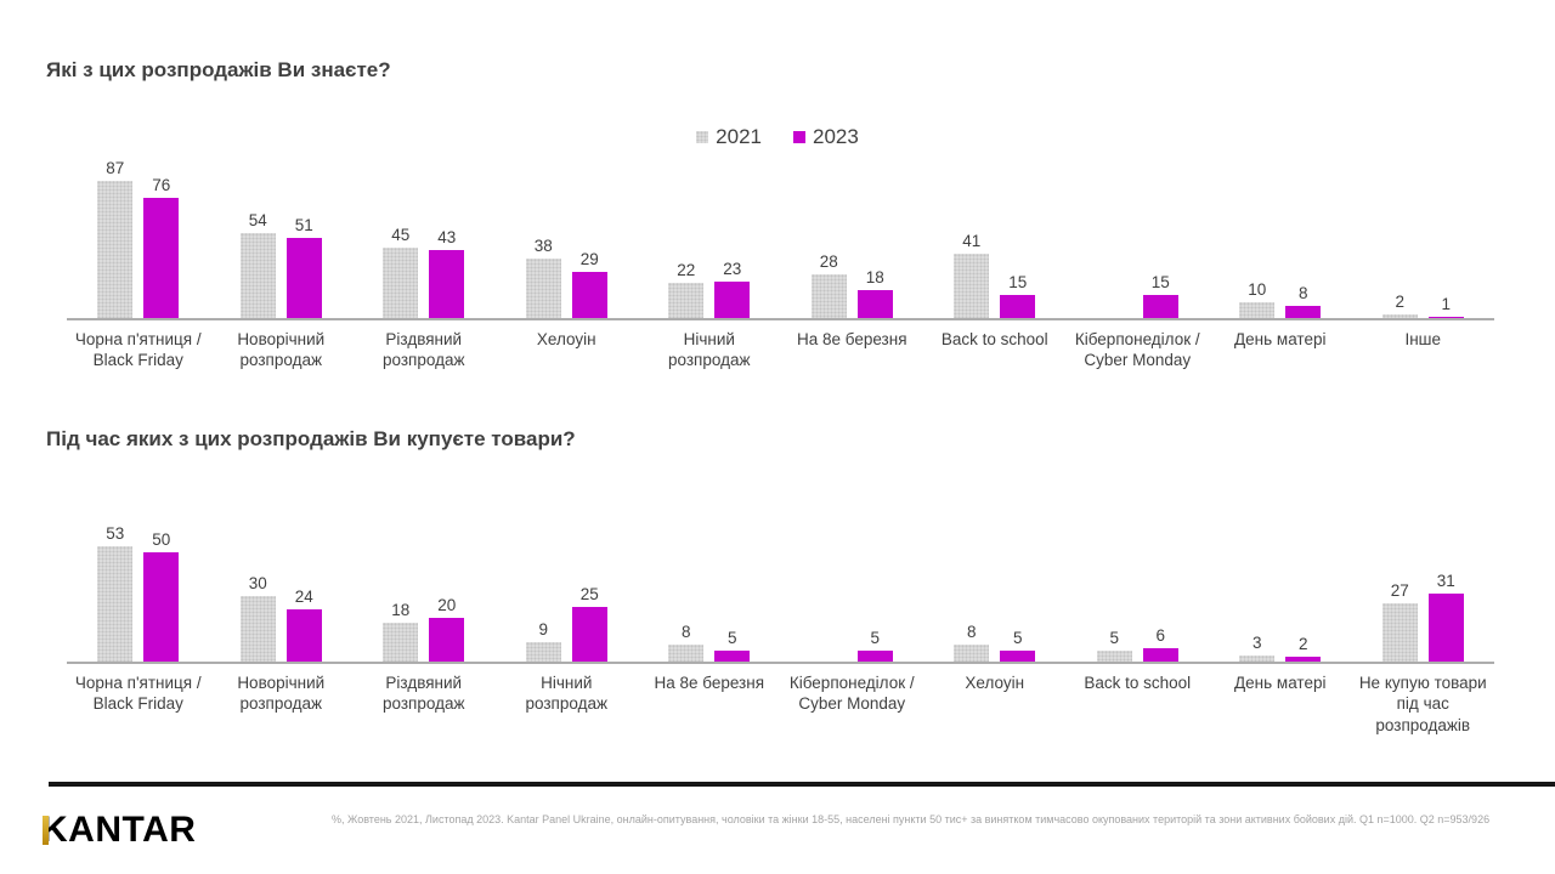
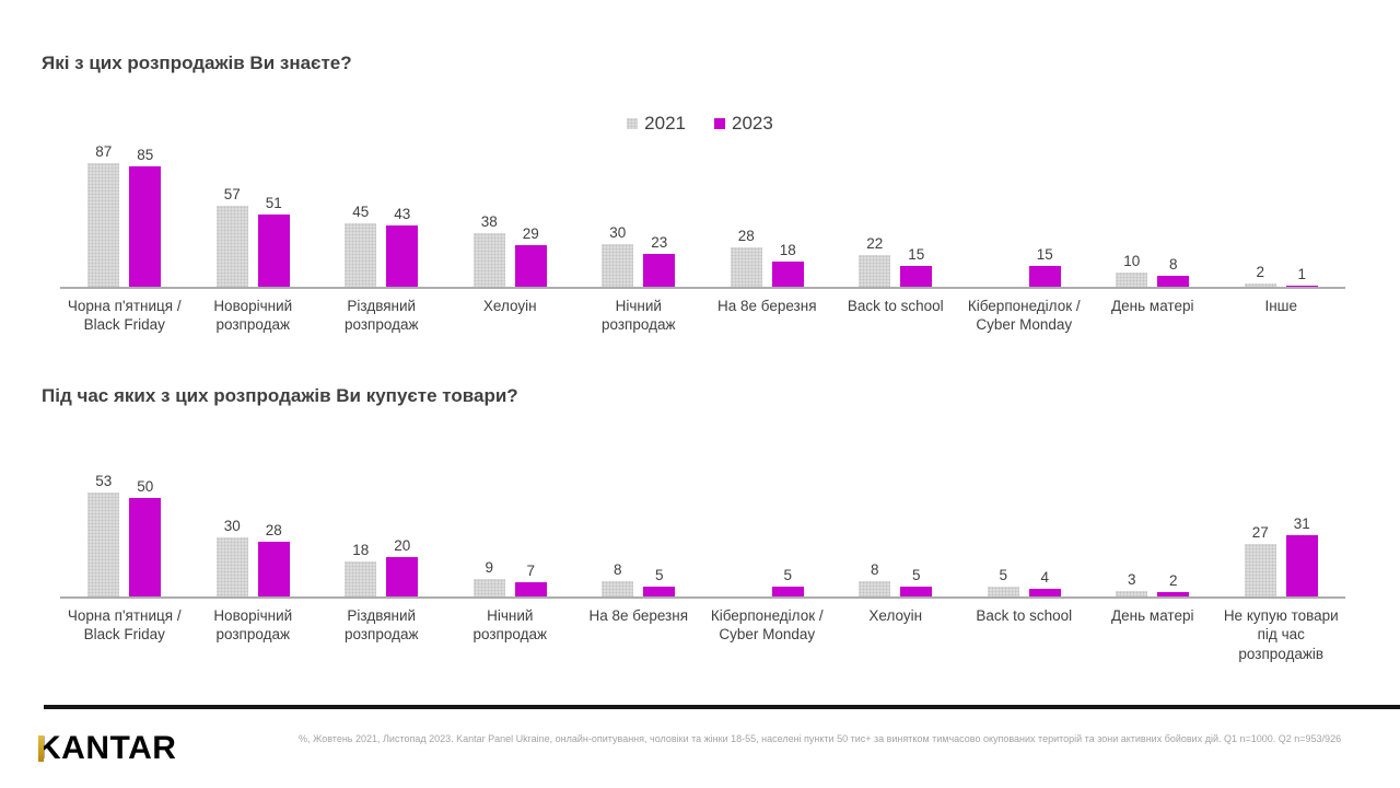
Які з цих розпродажів Ви знаєте?/2023/Чорна п'ятниця / Black Friday: 76 -> 85
Які з цих розпродажів Ви знаєте?/2021/Новорічний розпродаж: 54 -> 57
Які з цих розпродажів Ви знаєте?/2021/Нічний розпродаж: 22 -> 30
Які з цих розпродажів Ви знаєте?/2021/Back to school: 41 -> 22
Під час яких з цих розпродажів Ви купуєте товари?/2023/Новорічний розпродаж: 24 -> 28
Під час яких з цих розпродажів Ви купуєте товари?/2023/Нічний розпродаж: 25 -> 7
Під час яких з цих розпродажів Ви купуєте товари?/2023/Back to school: 6 -> 4
